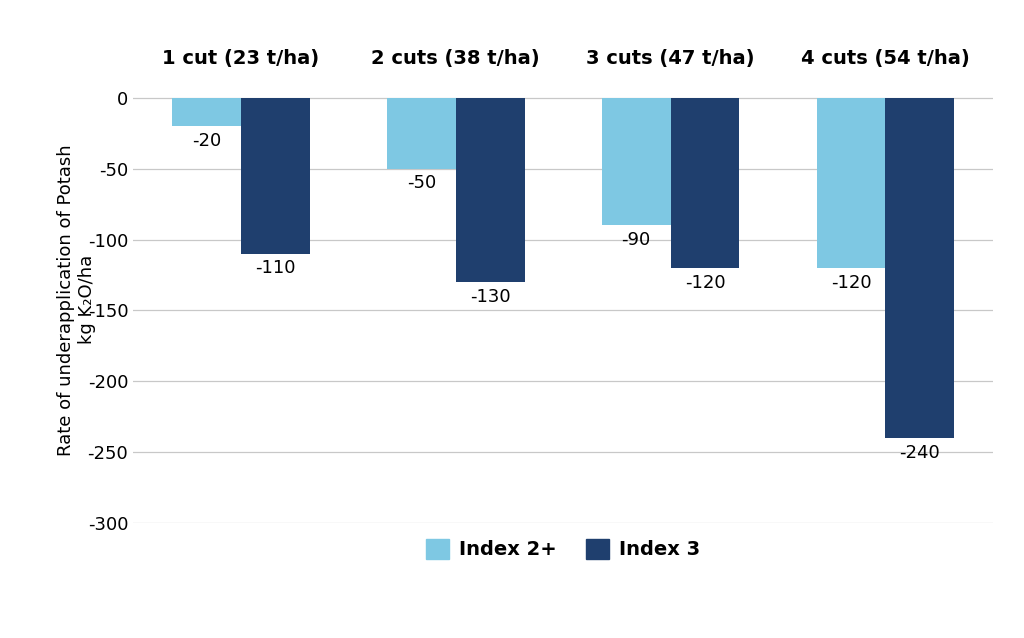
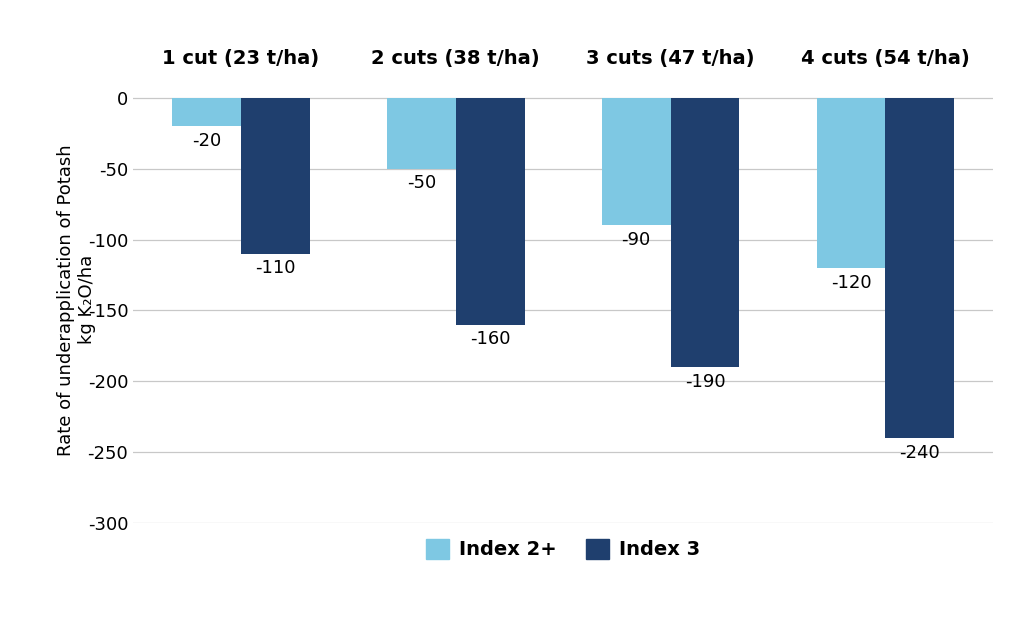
Index 3/2 cuts (38 t/ha): -130 -> -160
Index 3/3 cuts (47 t/ha): -120 -> -190
